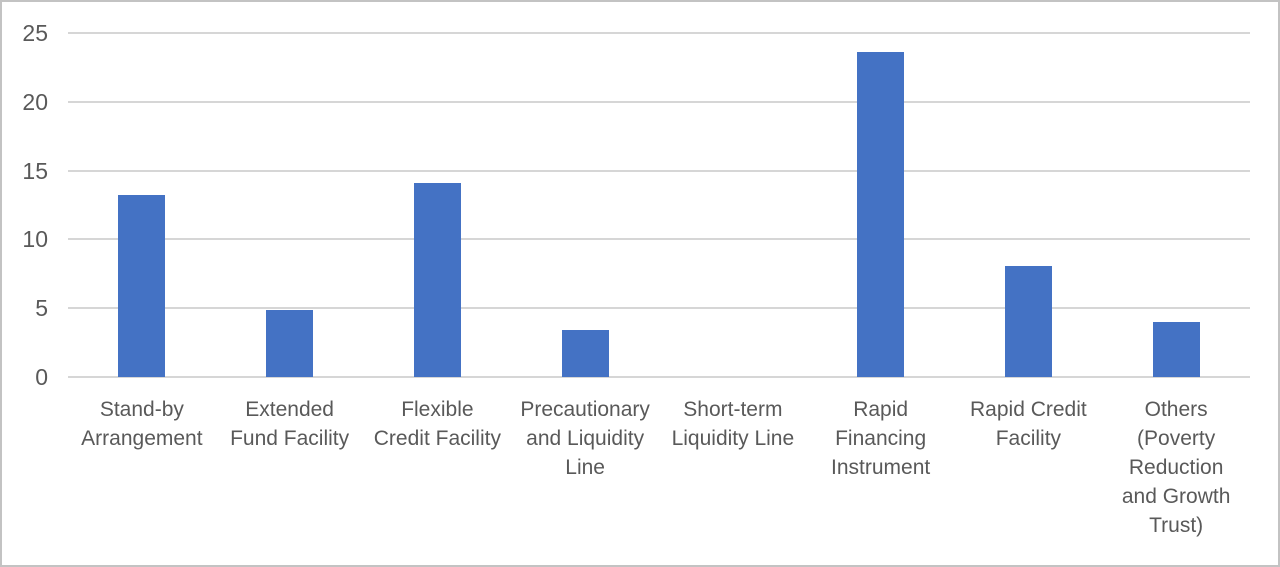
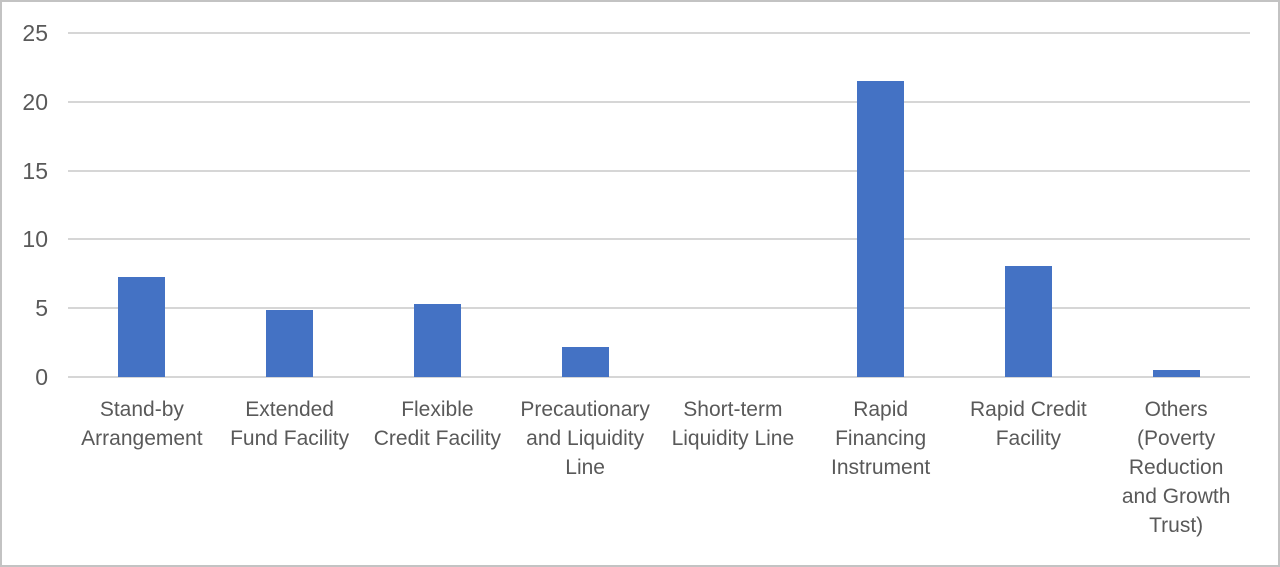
Stand-by Arrangement: 13.2 -> 7.3
Flexible Credit Facility: 14.1 -> 5.3
Precautionary and Liquidity Line: 3.4 -> 2.2
Rapid Financing Instrument: 23.6 -> 21.5
Others (Poverty Reduction and Growth Trust): 4.0 -> 0.5
